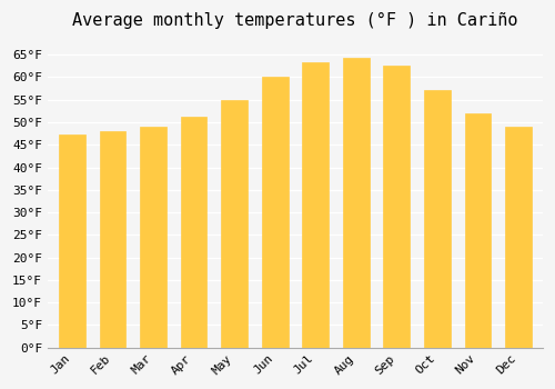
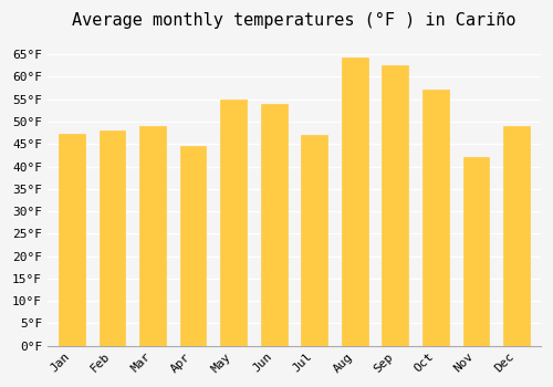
Apr: 51.3°F -> 44.5°F
Jun: 60.0°F -> 54.0°F
Jul: 63.3°F -> 47.0°F
Nov: 52.0°F -> 42.0°F
